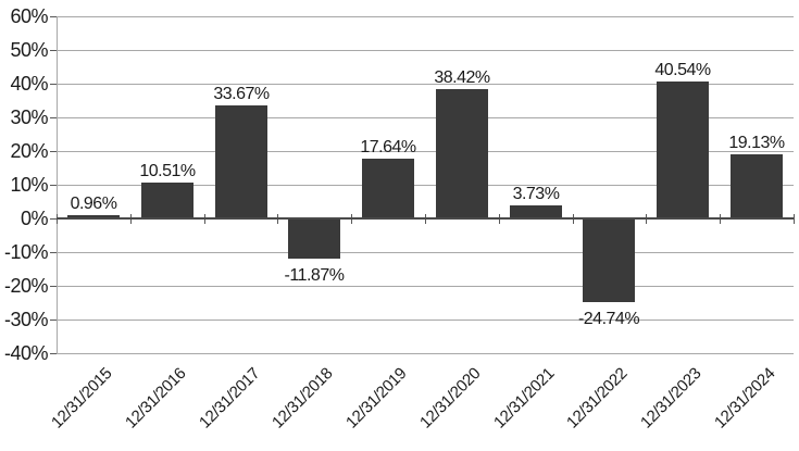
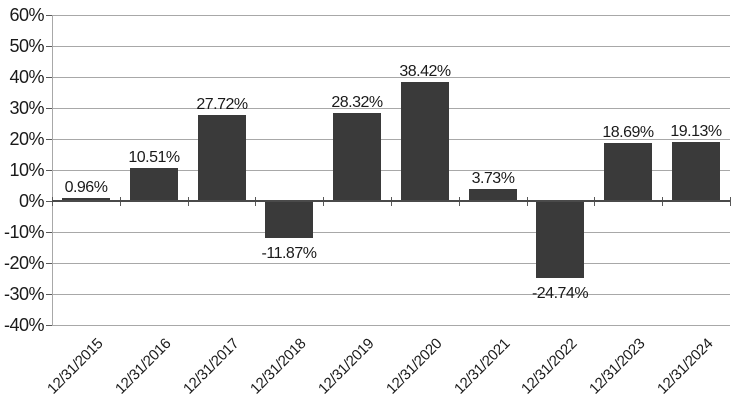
12/31/2017: 33.67% -> 27.72%
12/31/2019: 17.64% -> 28.32%
12/31/2023: 40.54% -> 18.69%
